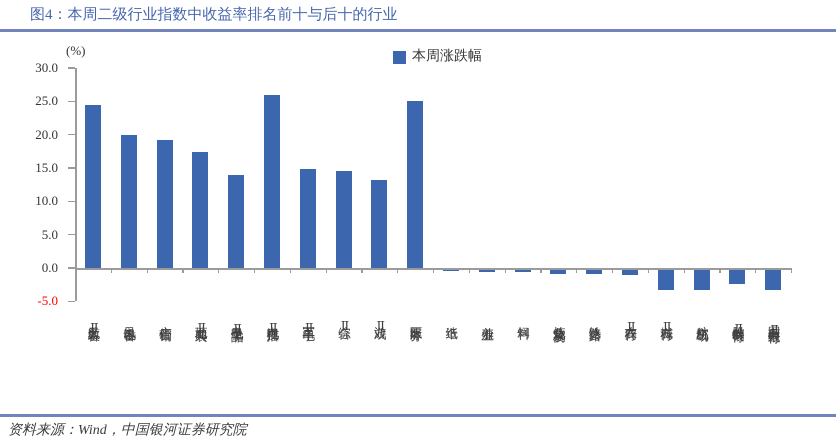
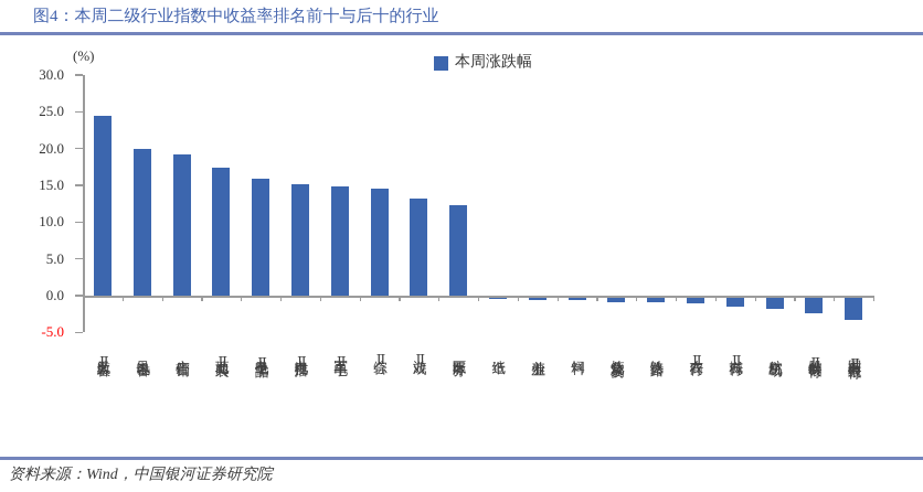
电子化学品Ⅱ: 14 -> 16
电视广播Ⅱ: 26 -> 15
医疗服务: 25 -> 12
城商行Ⅱ: -3 -> -1
航空机场: -3 -> -2
